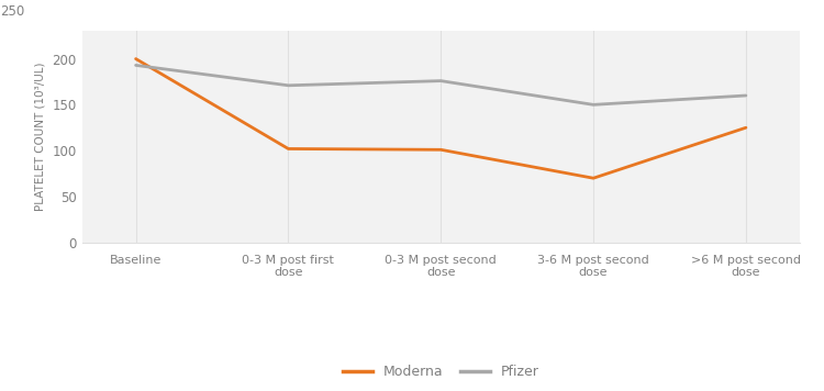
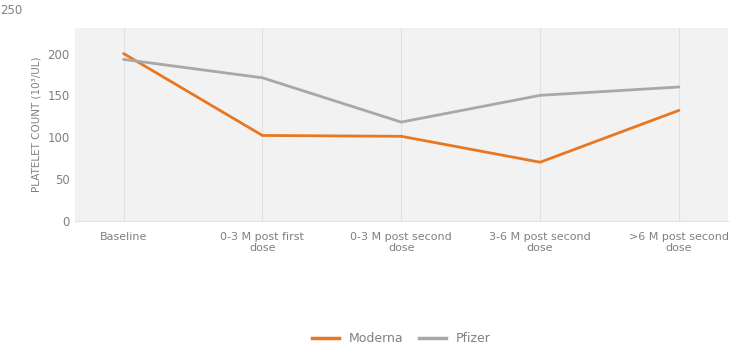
Pfizer/0-3 M post second dose: 176 -> 118
Moderna/>6 M post second dose: 125 -> 132
